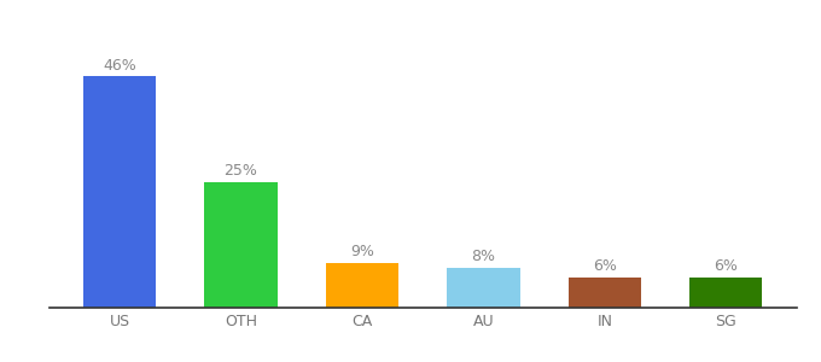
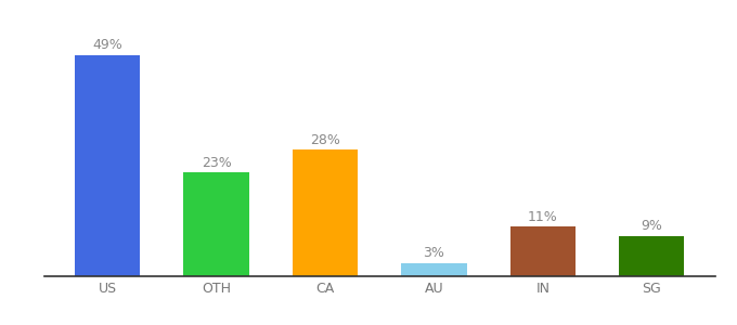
US: 46% -> 49%
OTH: 25% -> 23%
CA: 9% -> 28%
AU: 8% -> 3%
IN: 6% -> 11%
SG: 6% -> 9%
